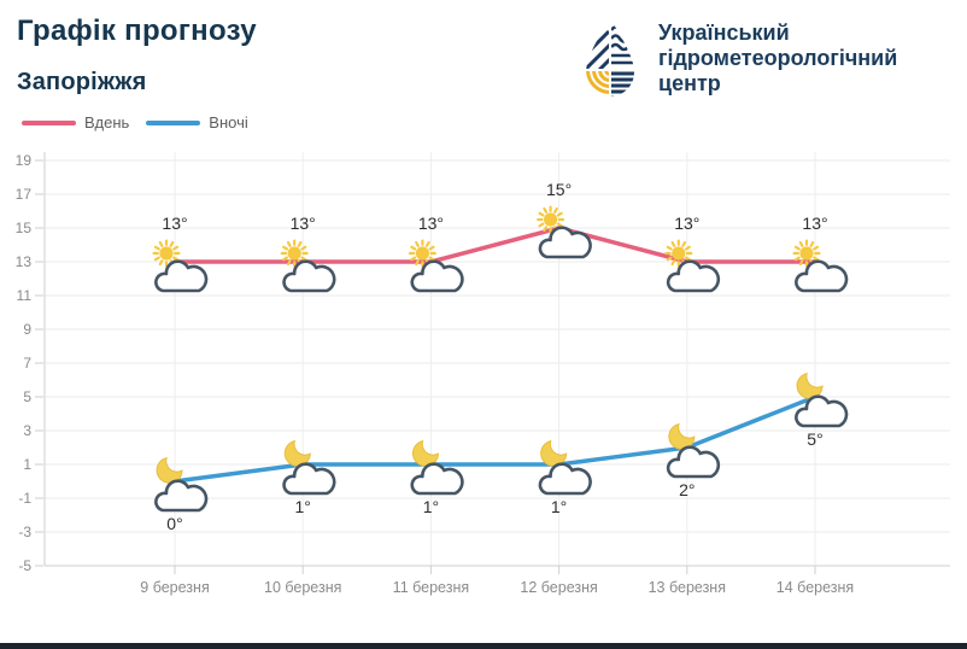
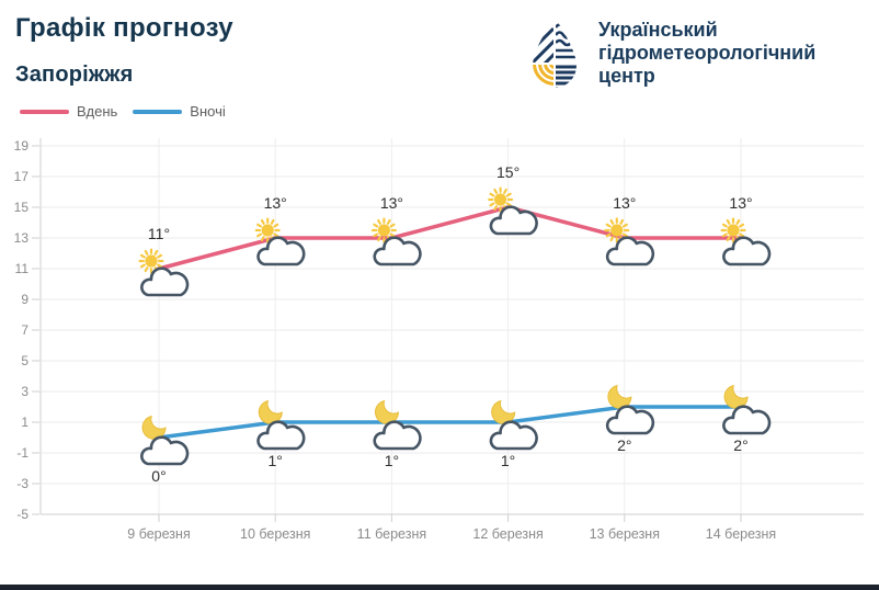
Вдень/9 березня: 13° -> 11°
Вночі/14 березня: 5° -> 2°
